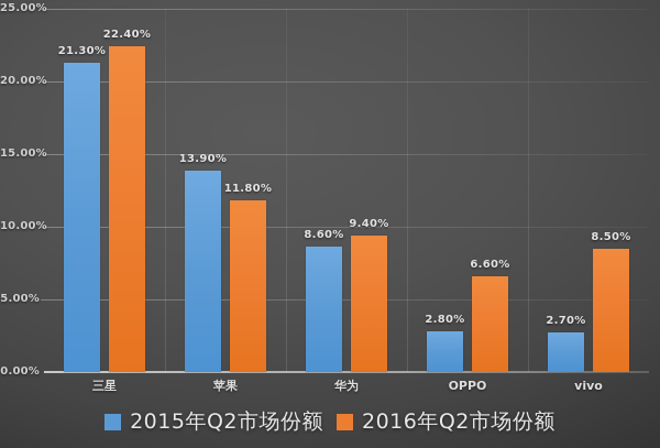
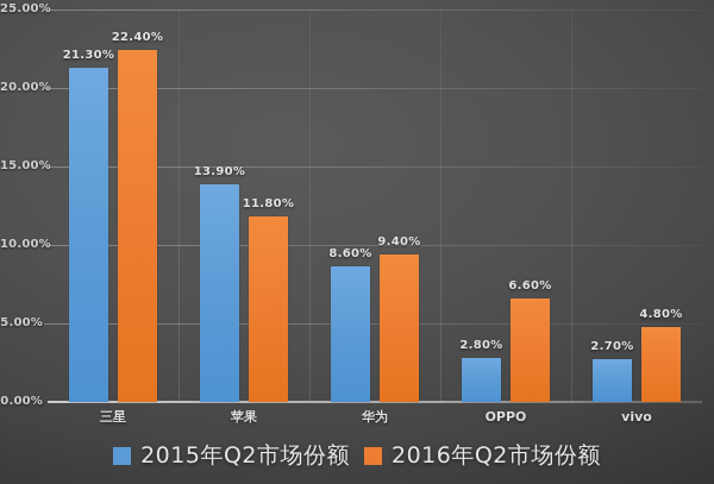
2016年Q2市场份额/vivo: 8.50% -> 4.80%
